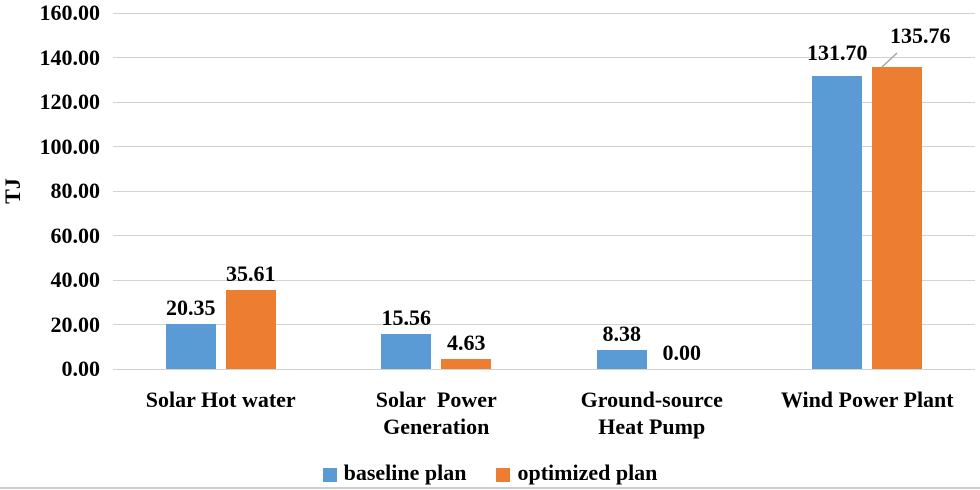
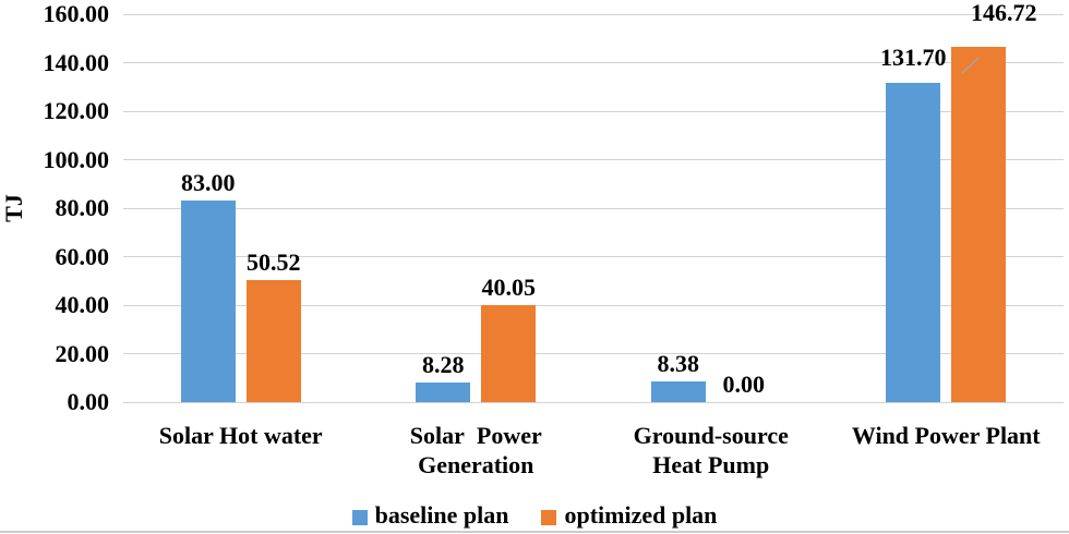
baseline plan/Solar Hot water: 20.35 -> 83.00
optimized plan/Solar Hot water: 35.61 -> 50.52
baseline plan/Solar Power Generation: 15.56 -> 8.28
optimized plan/Solar Power Generation: 4.63 -> 40.05
optimized plan/Wind Power Plant: 135.76 -> 146.72
